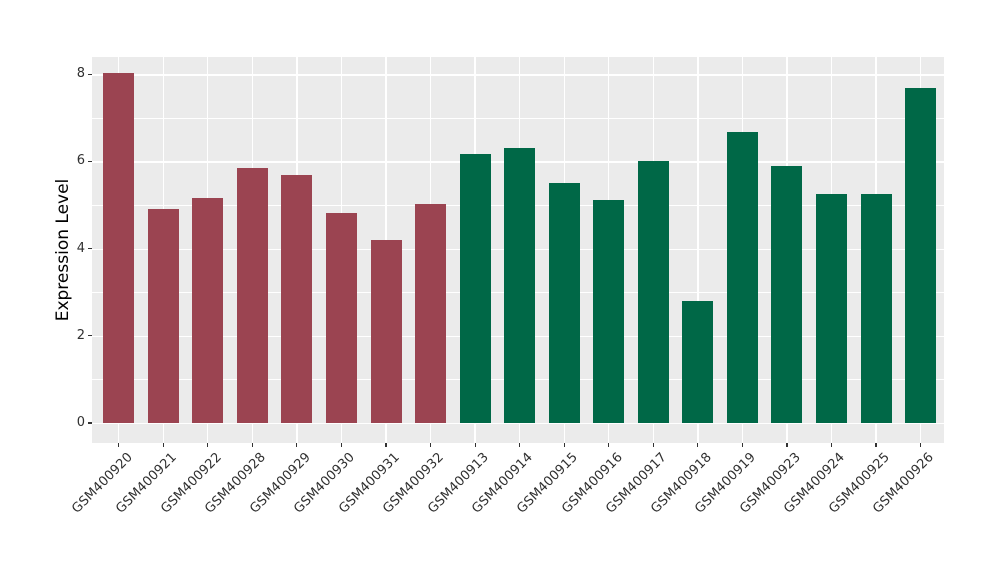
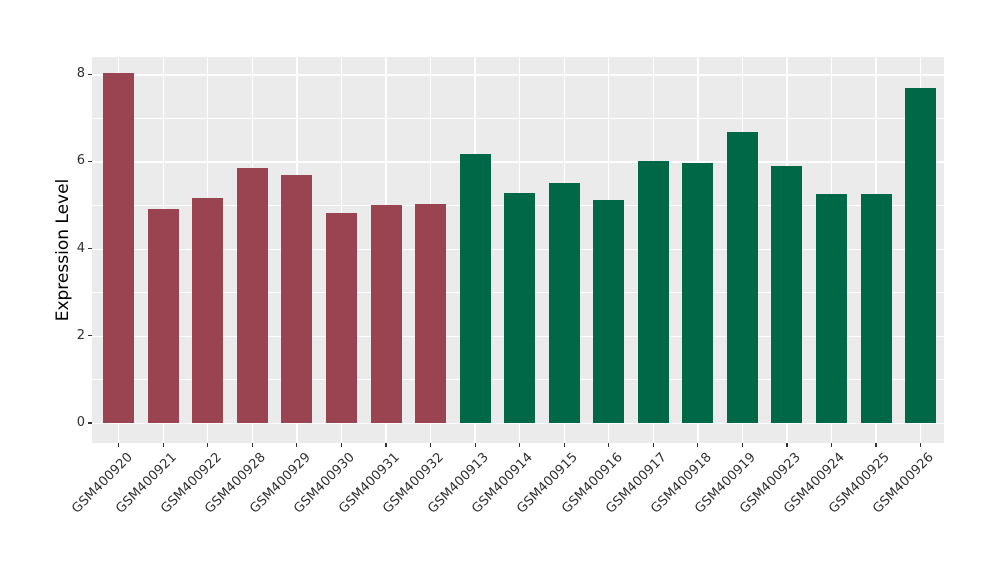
GSM400931: 4.2 -> 5.0
GSM400914: 6.3 -> 5.3
GSM400918: 2.8 -> 6.0
